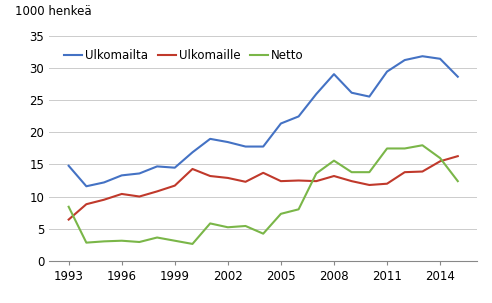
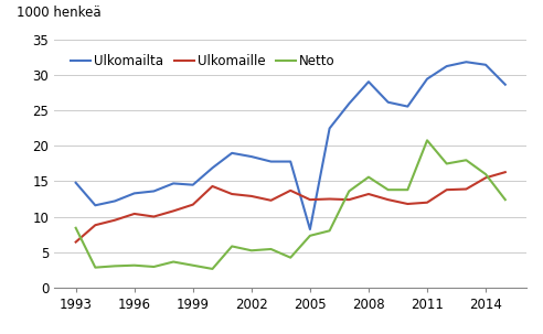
Ulkomailta/2005: 21.4 -> 8.2
Netto/2011: 17.5 -> 20.8
